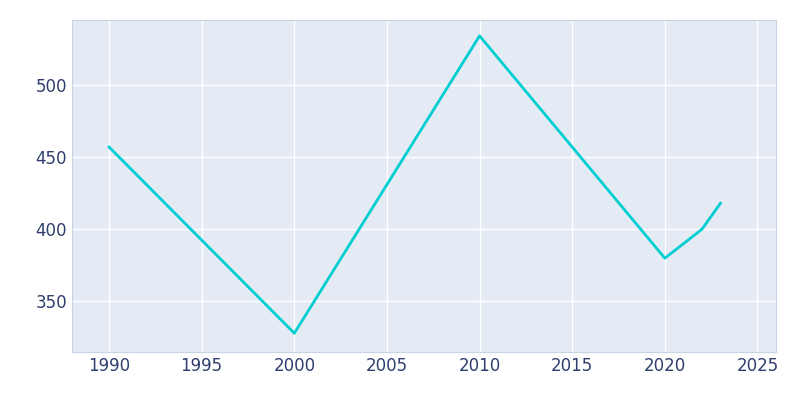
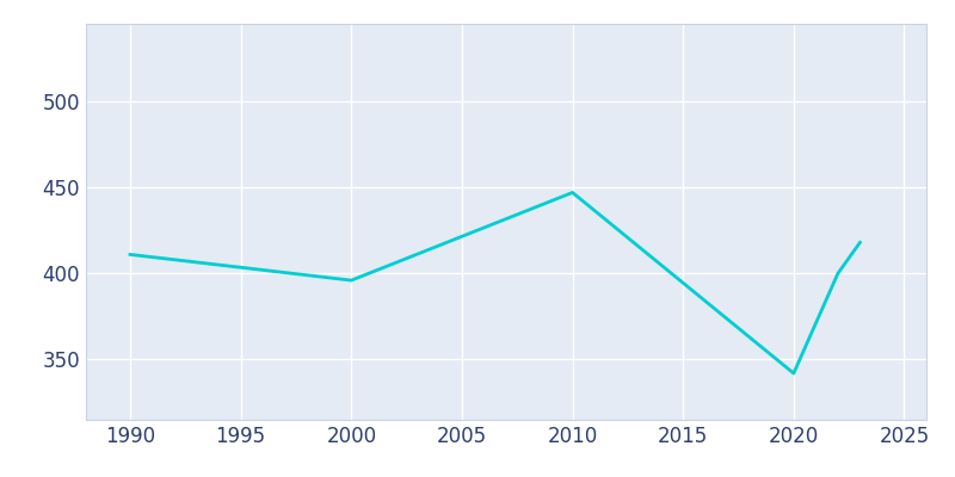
1990: 457 -> 411
2000: 328 -> 396
2010: 534 -> 447
2020: 380 -> 342
